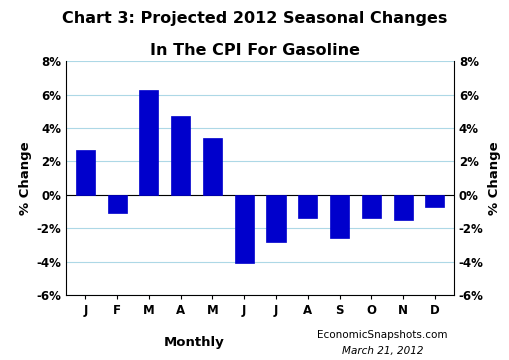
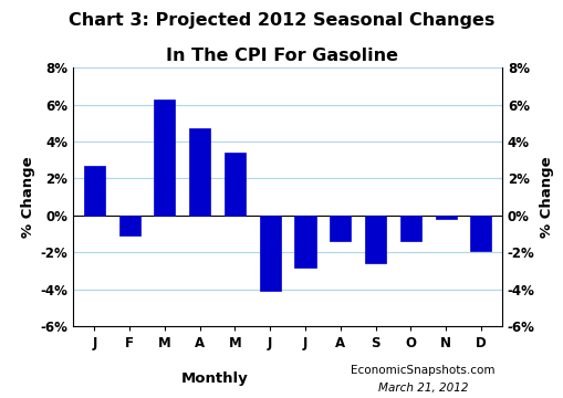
N: -1.5% -> -0.2%
D: -0.7% -> -1.9%
